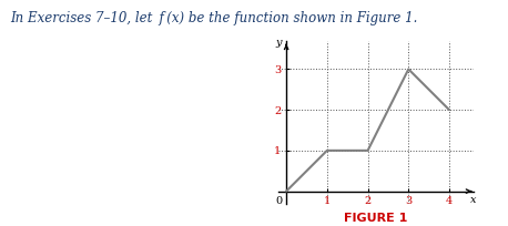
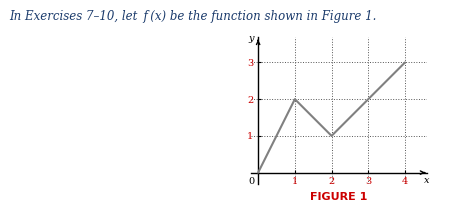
1: 1 -> 2
3: 3 -> 2
4: 2 -> 3
